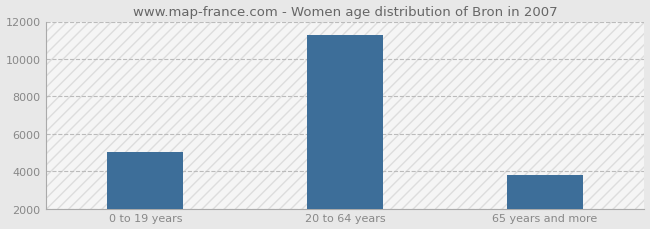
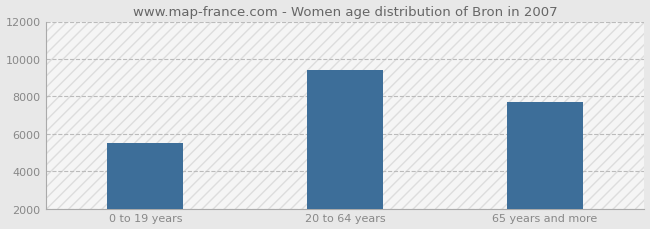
0 to 19 years: 5000 -> 5500
20 to 64 years: 11300 -> 9400
65 years and more: 3800 -> 7700
